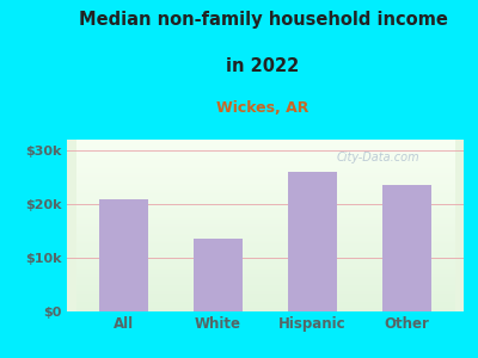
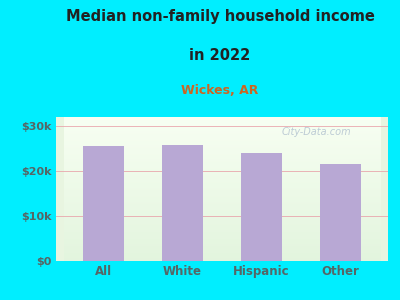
All: $21.0k -> $25.5k
White: $13.5k -> $25.8k
Hispanic: $26.0k -> $24.0k
Other: $23.5k -> $21.5k
